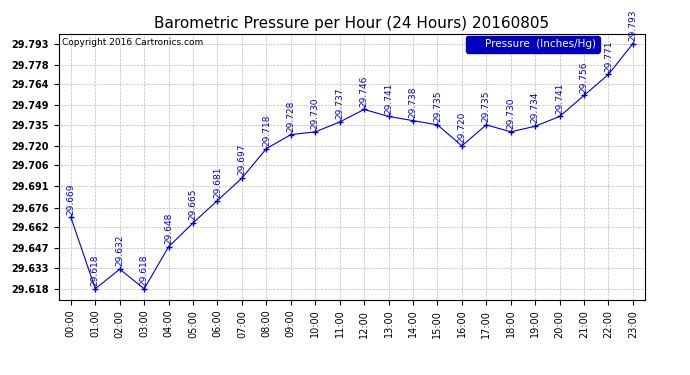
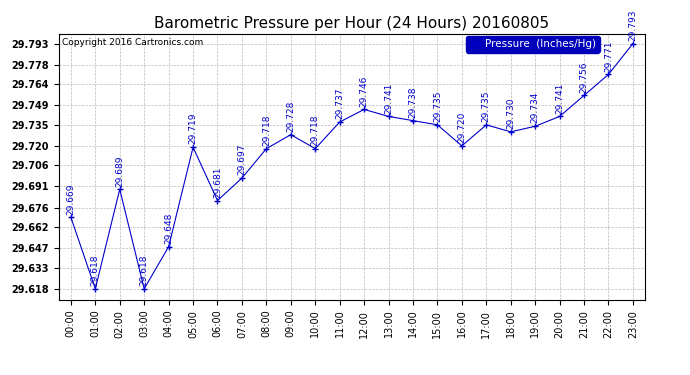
02:00: 29.632 -> 29.689
05:00: 29.665 -> 29.719
10:00: 29.730 -> 29.718
